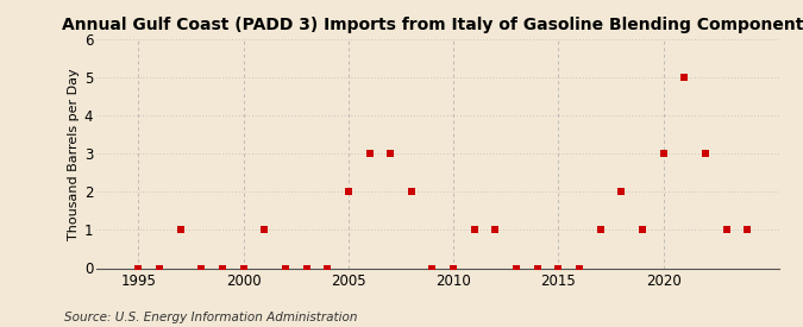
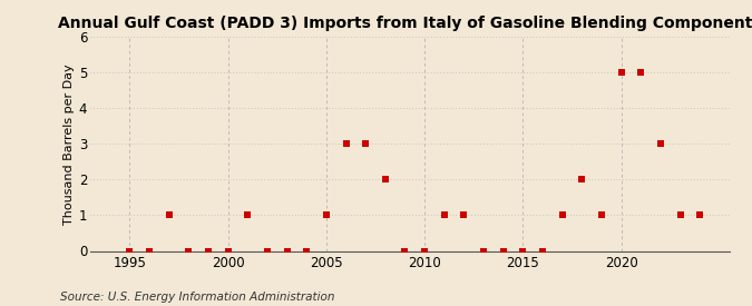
2005: 2 -> 1
2020: 3 -> 5
